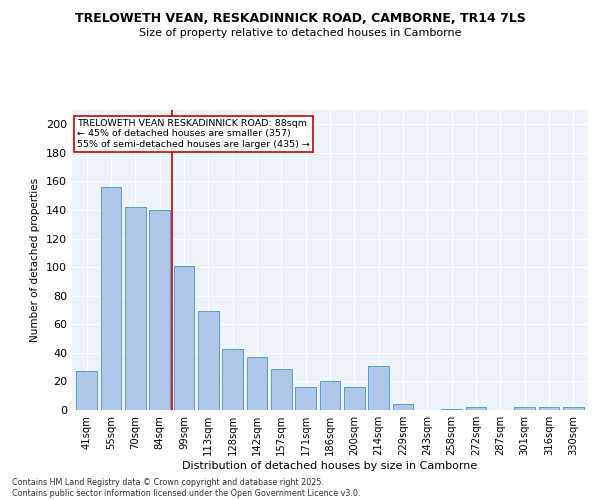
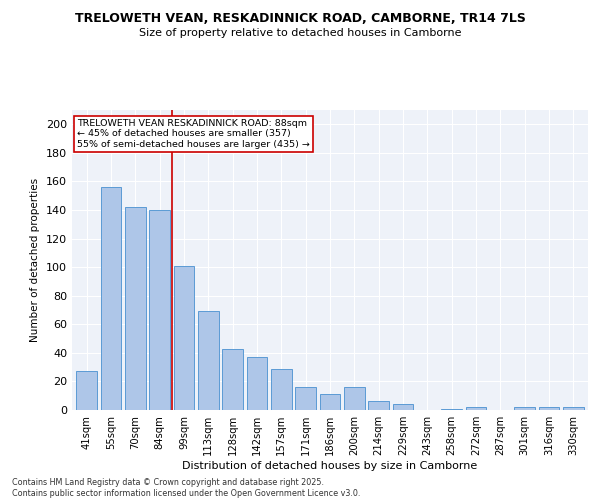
186sqm: 20 -> 11
214sqm: 31 -> 6
